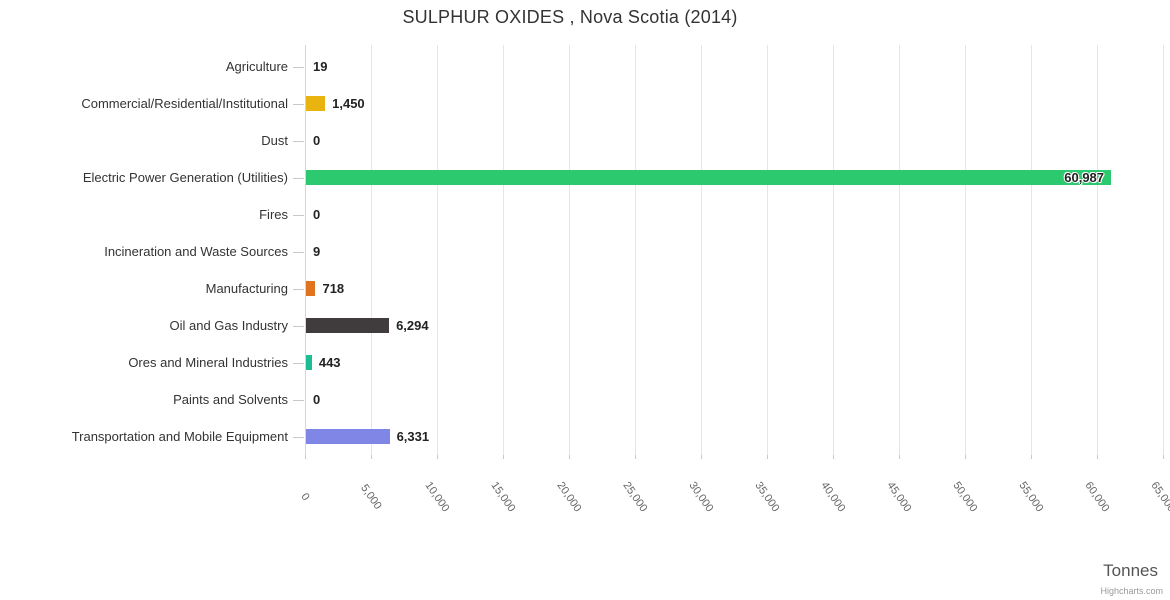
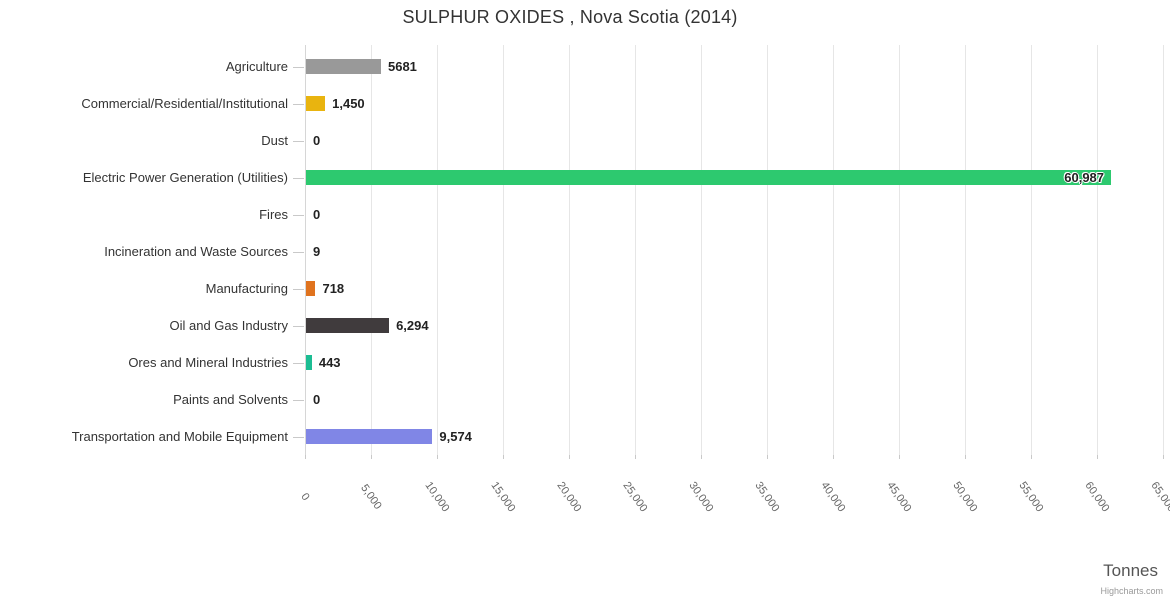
Agriculture: 19 -> 5681
Transportation and Mobile Equipment: 6,331 -> 9,574
